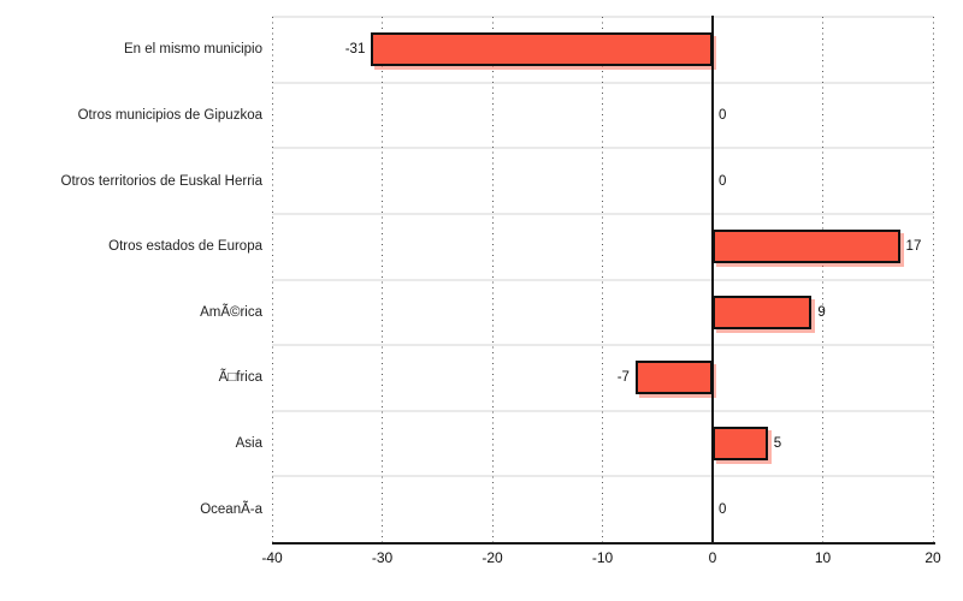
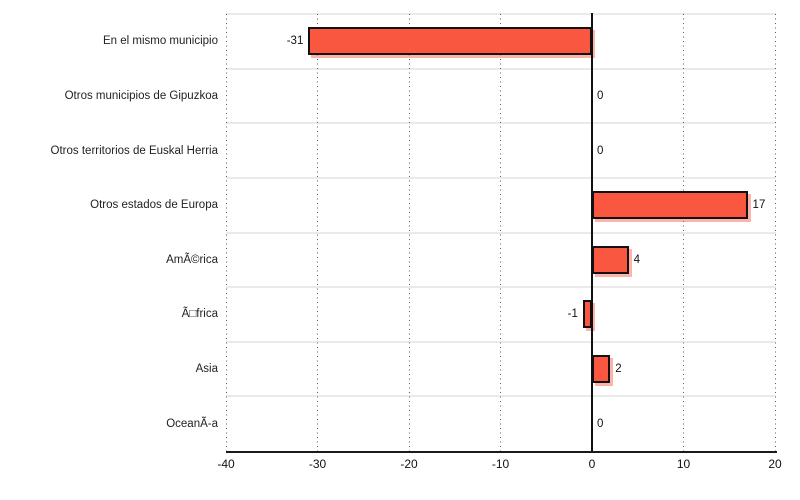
AmÃ©rica: 9 -> 4
Ã□frica: -7 -> -1
Asia: 5 -> 2
